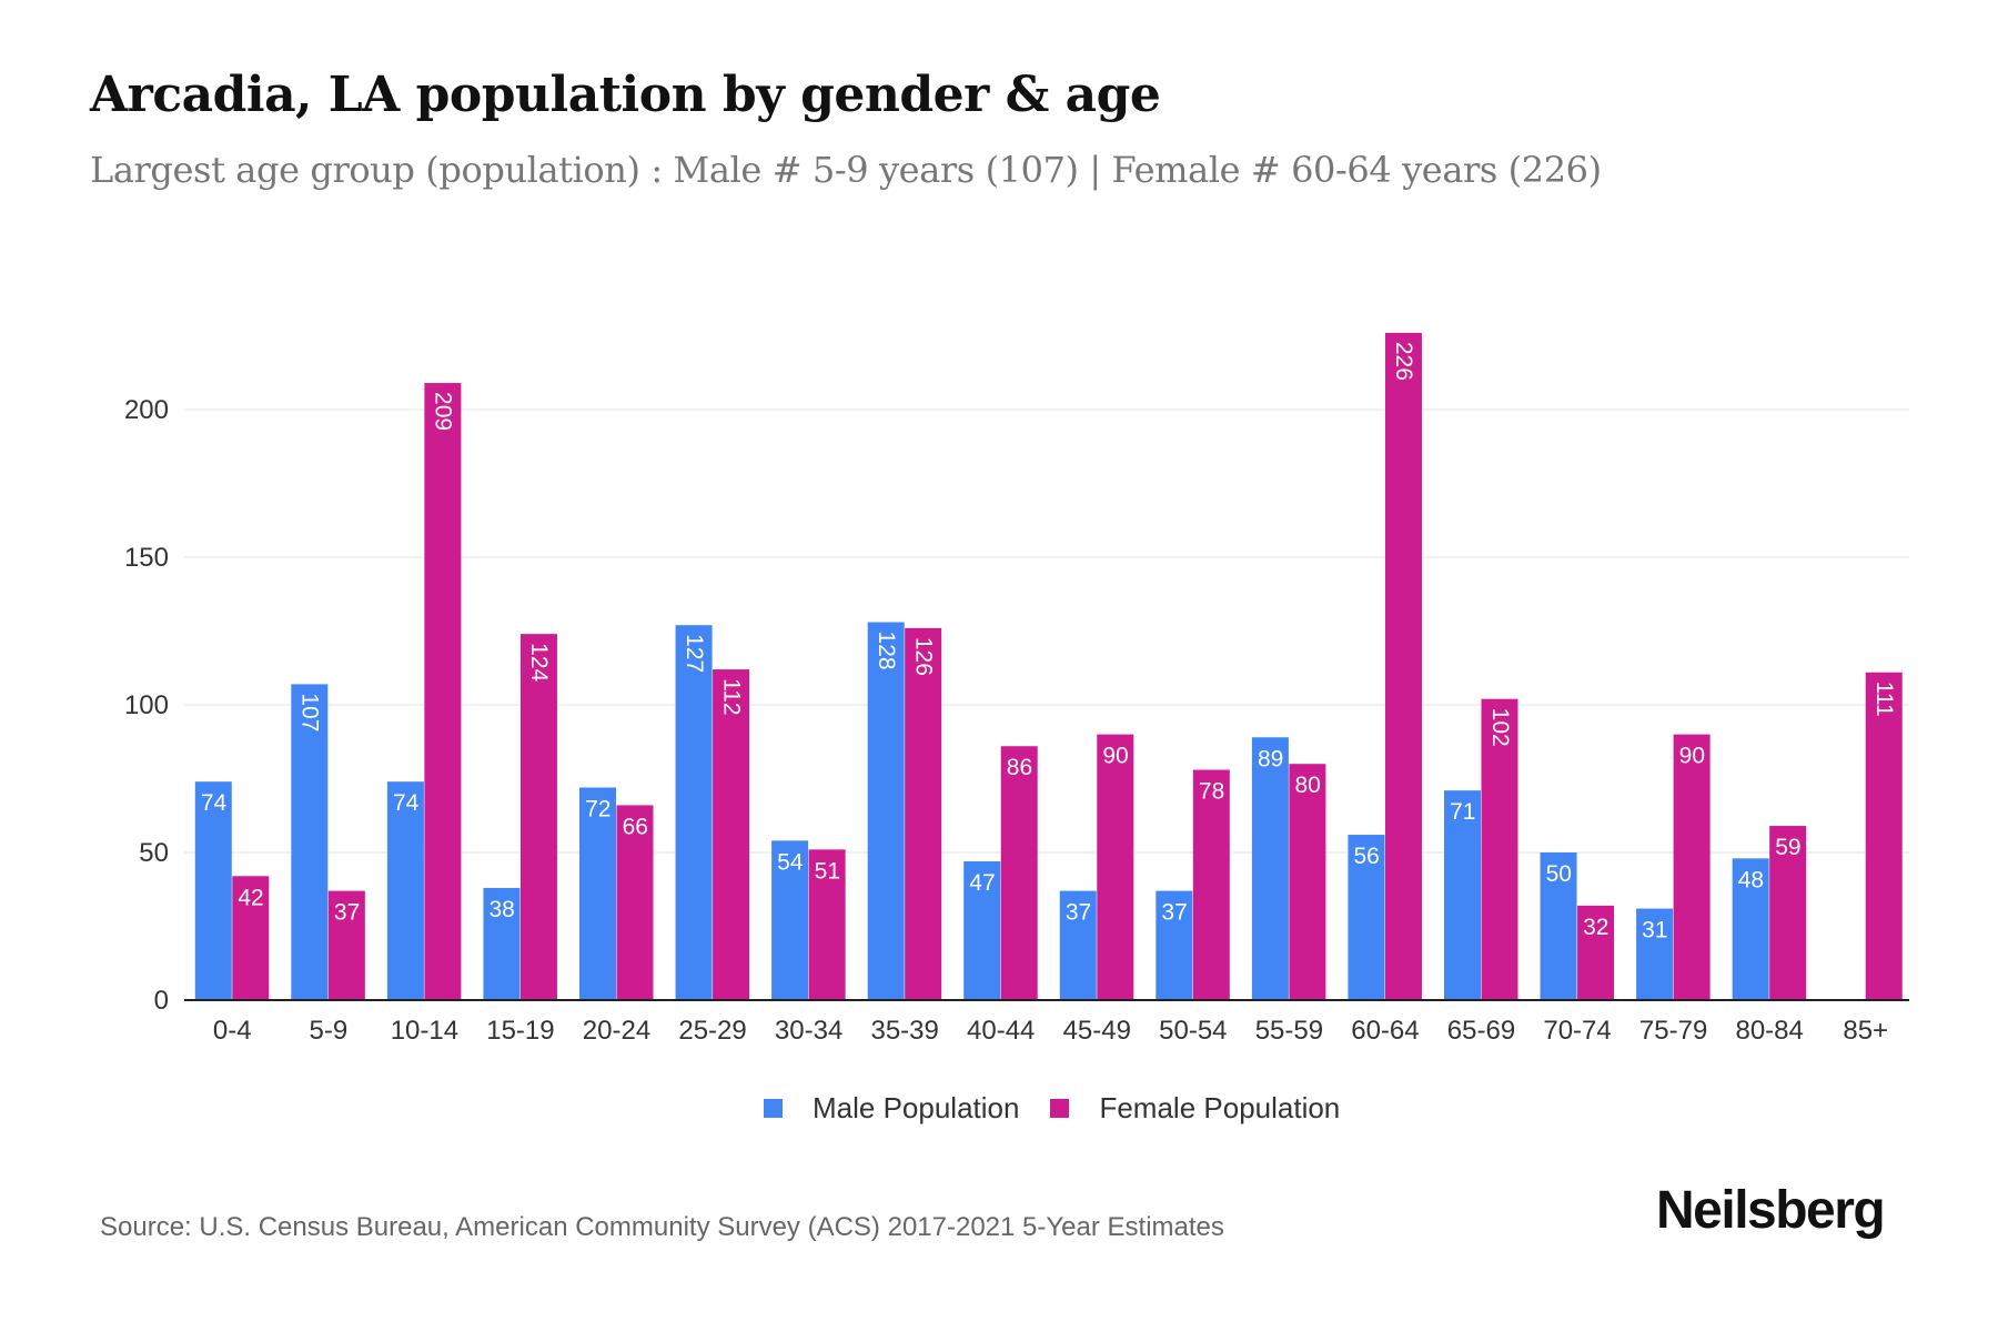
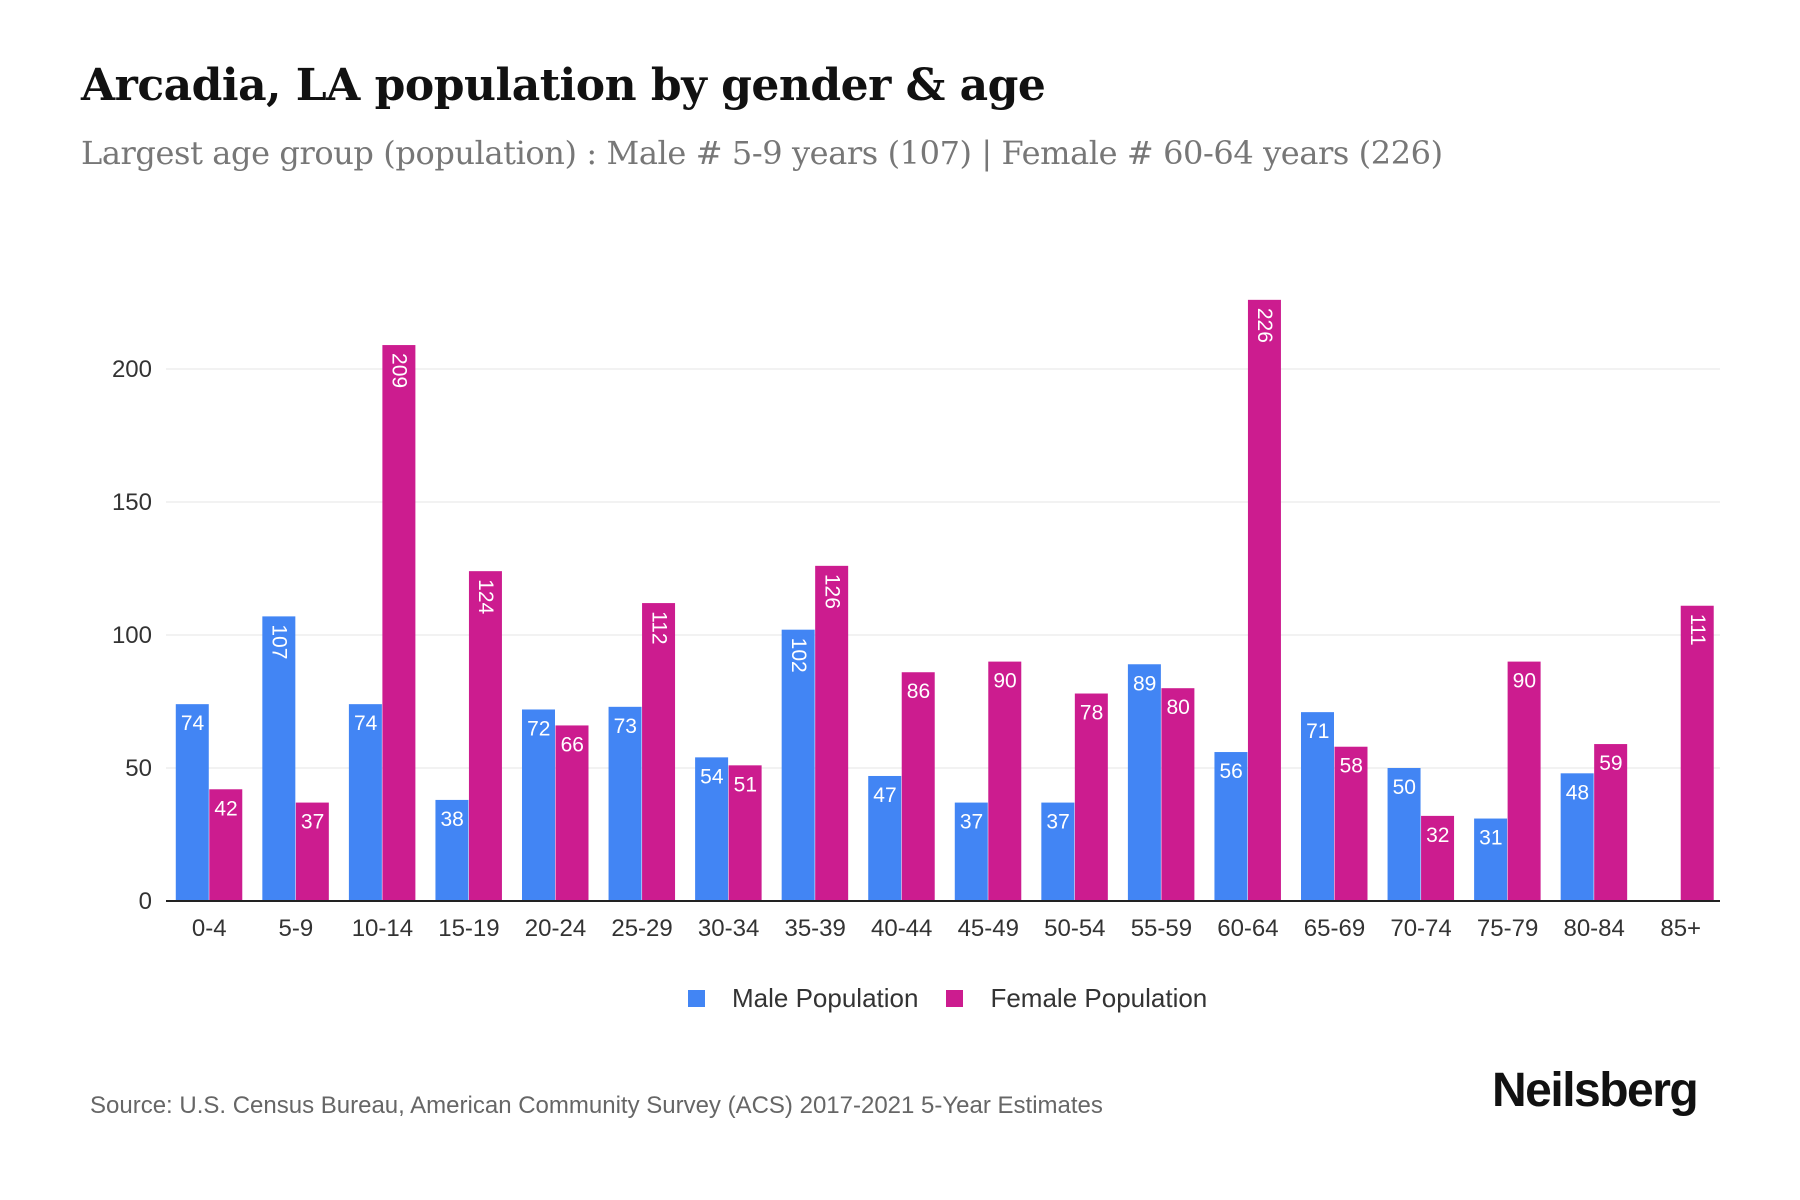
Male Population/25-29: 127 -> 73
Male Population/35-39: 128 -> 102
Female Population/65-69: 102 -> 58
